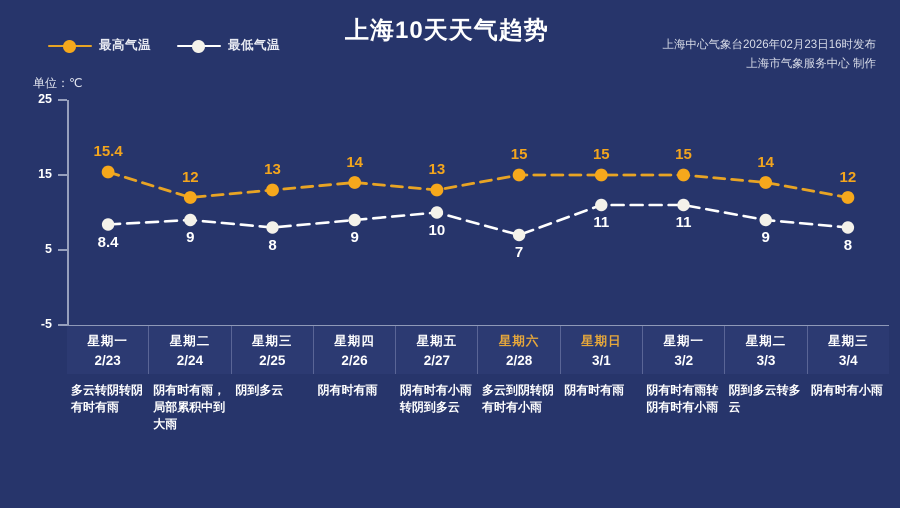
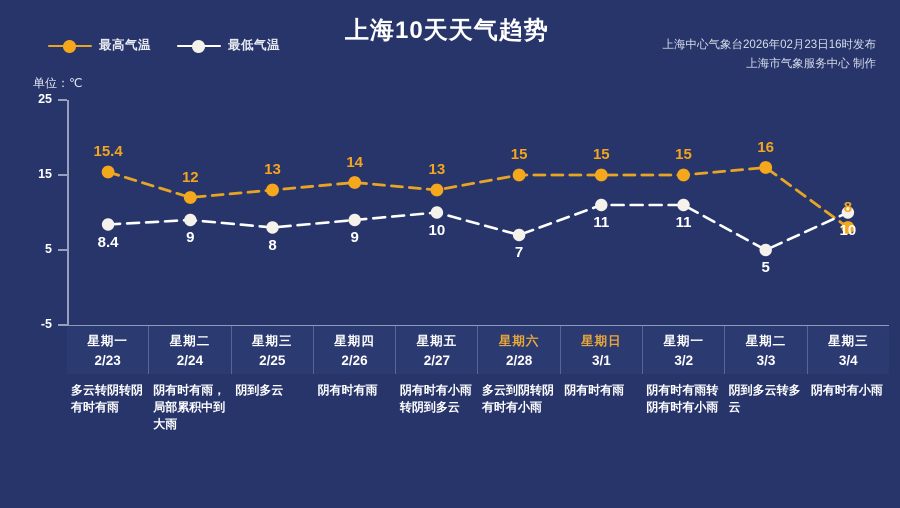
最高气温/3/3: 14 -> 16
最低气温/3/3: 9 -> 5
最高气温/3/4: 12 -> 8
最低气温/3/4: 8 -> 10
